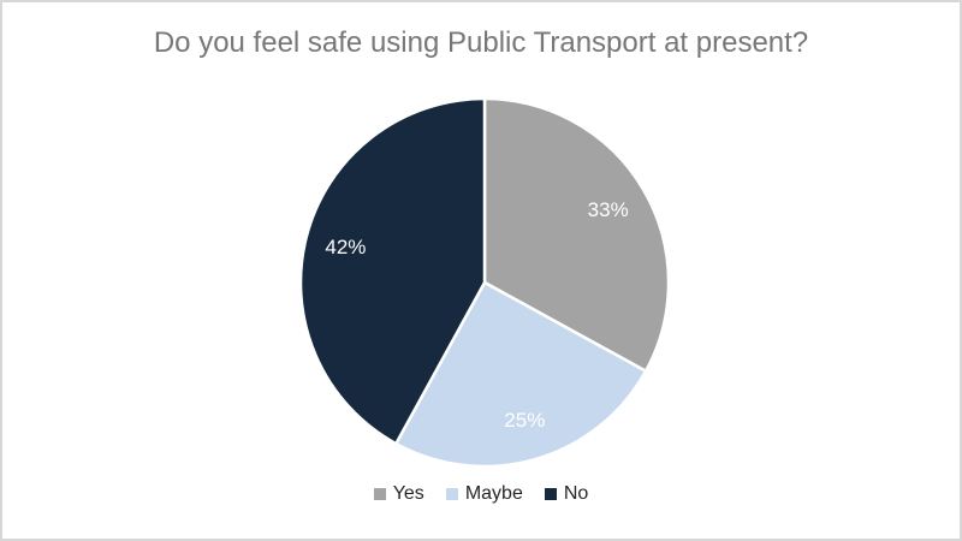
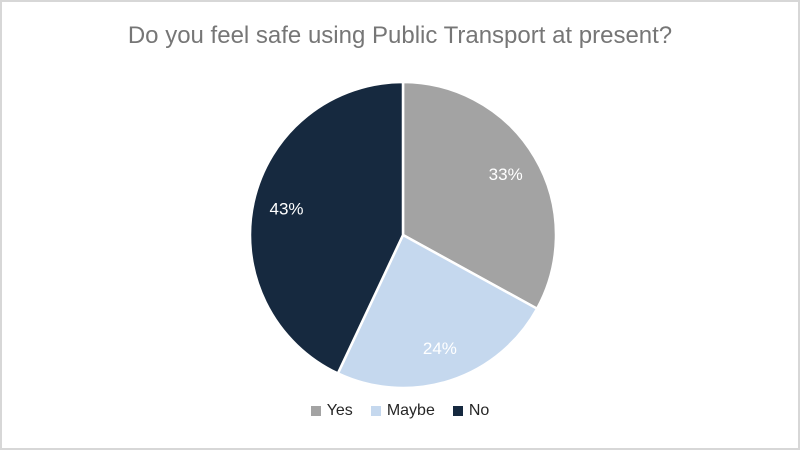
Maybe: 25% -> 24%
No: 42% -> 43%
